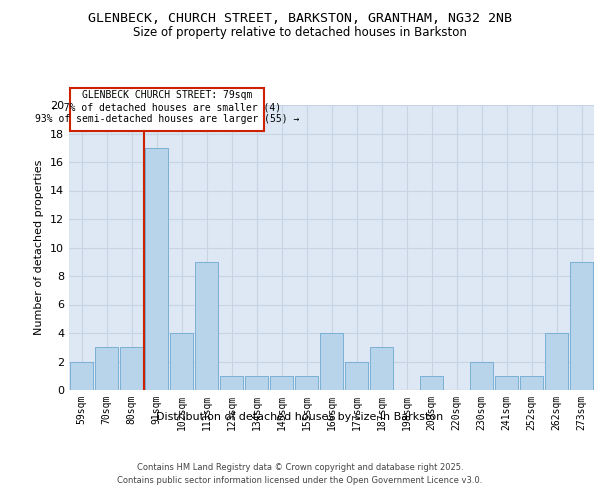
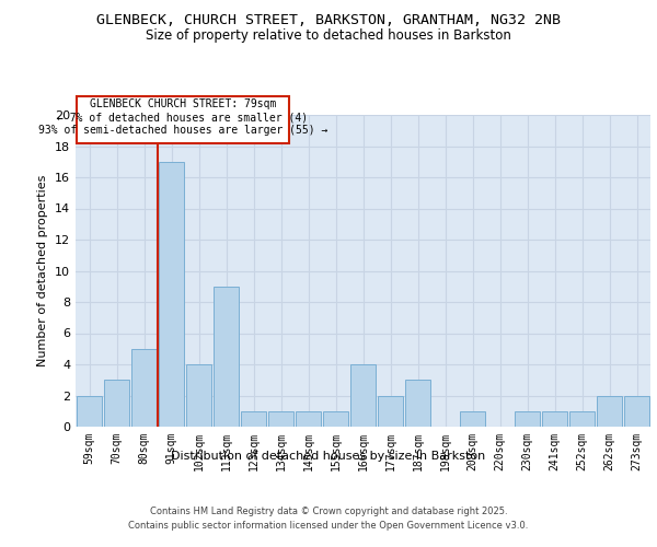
80sqm: 3 -> 5
230sqm: 2 -> 1
262sqm: 4 -> 2
273sqm: 9 -> 2
